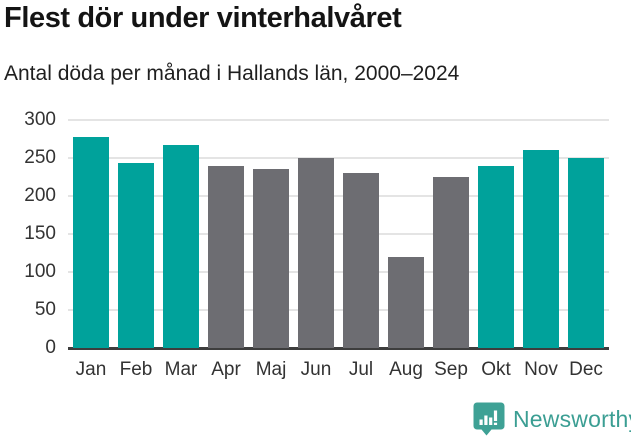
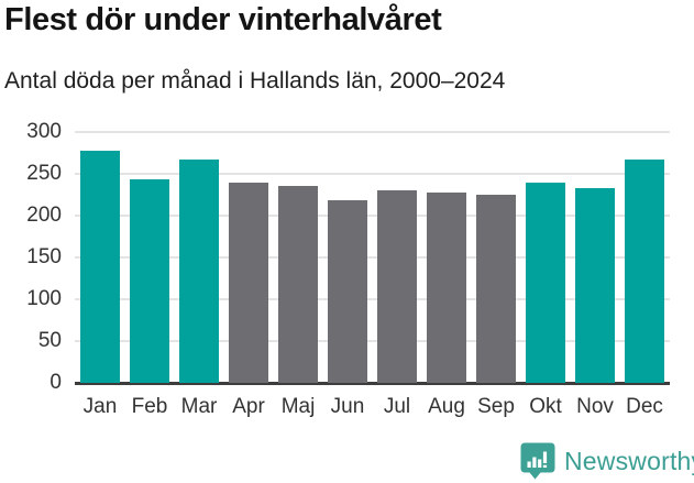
Jun: 250 -> 220
Aug: 120 -> 230
Nov: 260 -> 230
Dec: 250 -> 270
